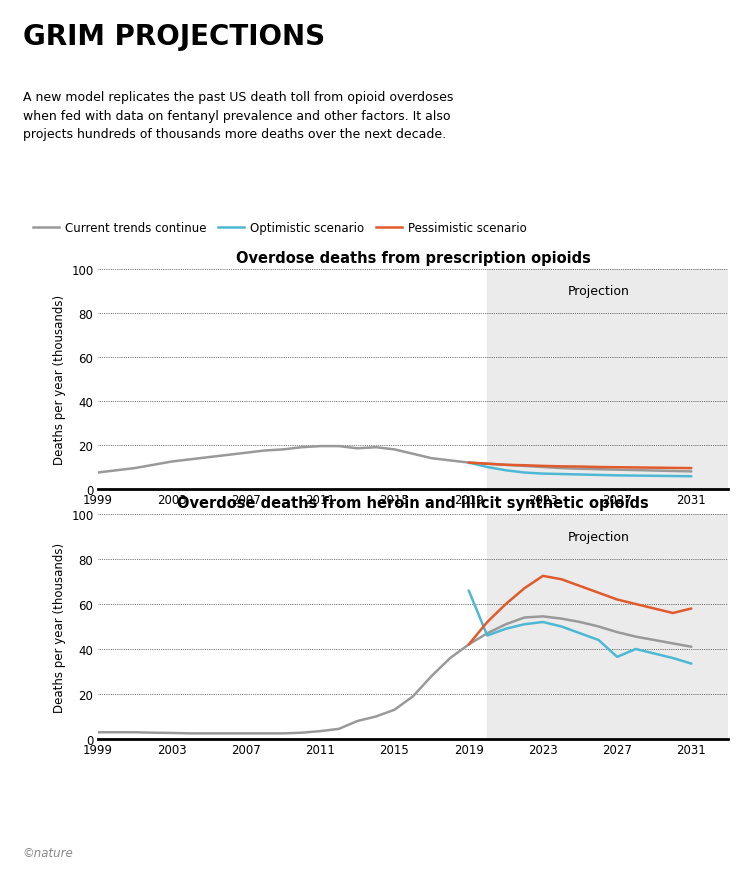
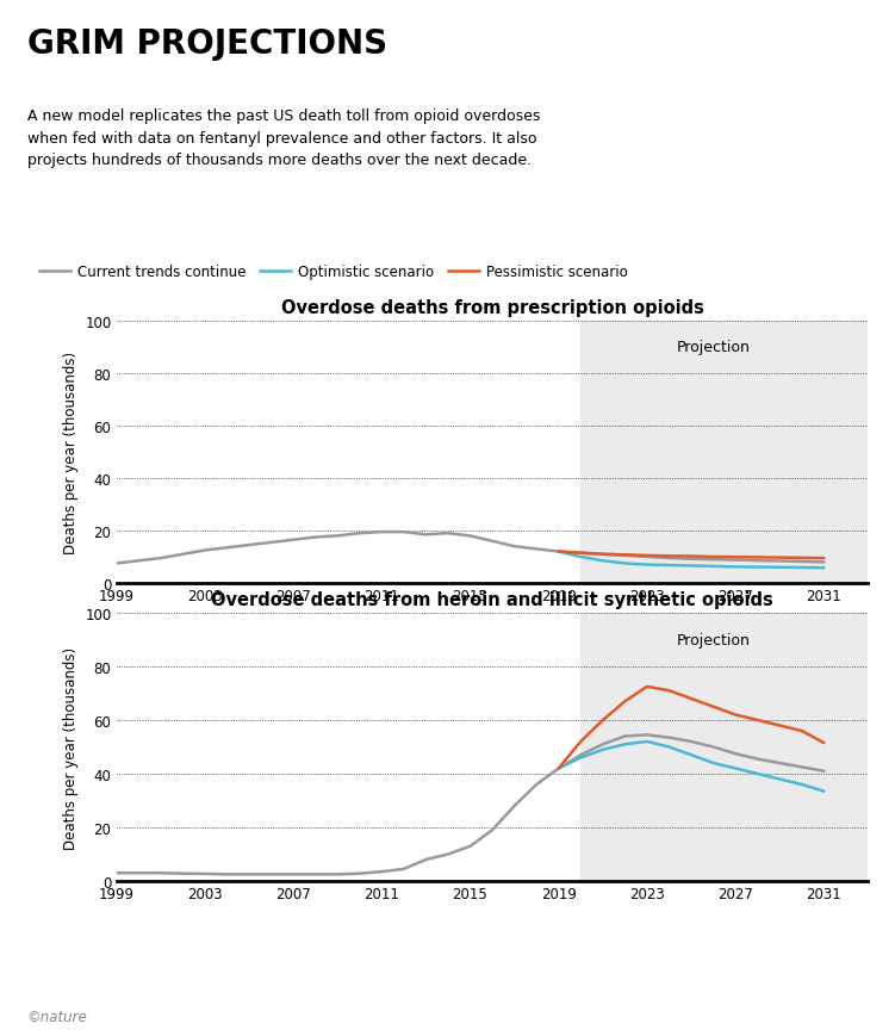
Overdose deaths from heroin and illicit synthetic opioids/Optimistic scenario/2019: 66.0 -> 42.0
Overdose deaths from heroin and illicit synthetic opioids/Optimistic scenario/2027: 36.5 -> 42.0
Overdose deaths from heroin and illicit synthetic opioids/Pessimistic scenario/2031: 58.0 -> 51.5
